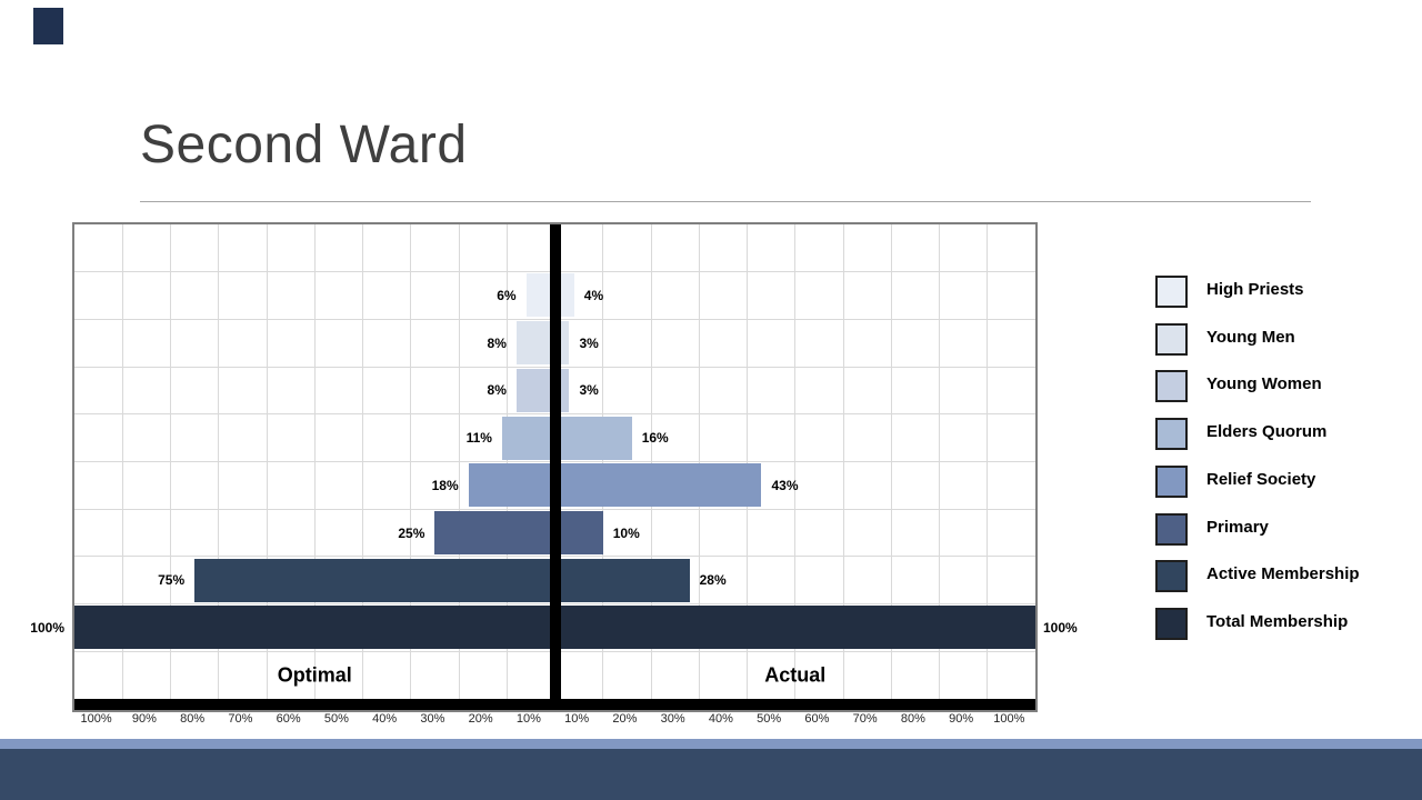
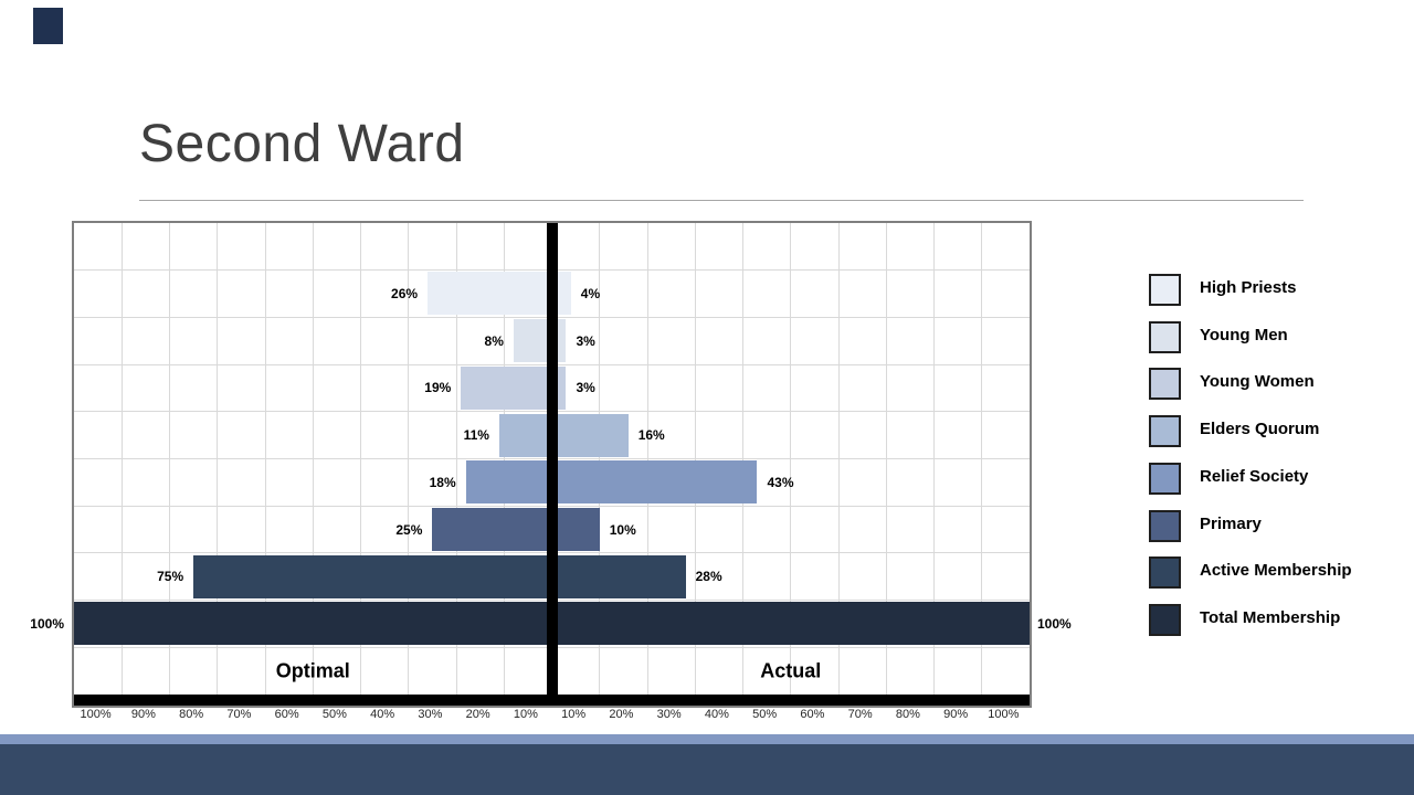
Optimal/High Priests: 6% -> 26%
Optimal/Young Women: 8% -> 19%
